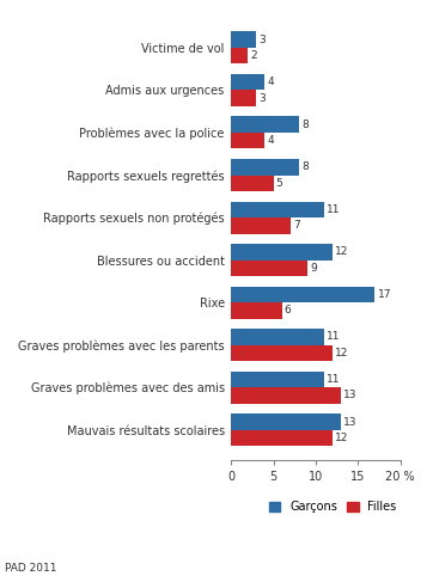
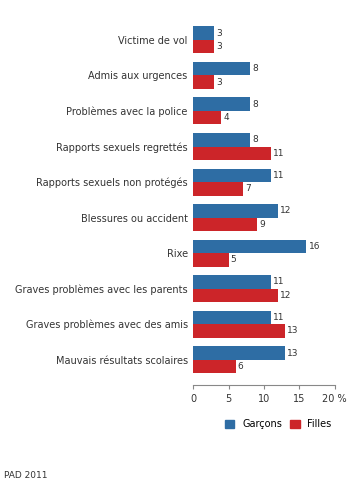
Filles/Victime de vol: 2 -> 3
Garçons/Admis aux urgences: 4 -> 8
Filles/Rapports sexuels regrettés: 5 -> 11
Garçons/Rixe: 17 -> 16
Filles/Rixe: 6 -> 5
Filles/Mauvais résultats scolaires: 12 -> 6
